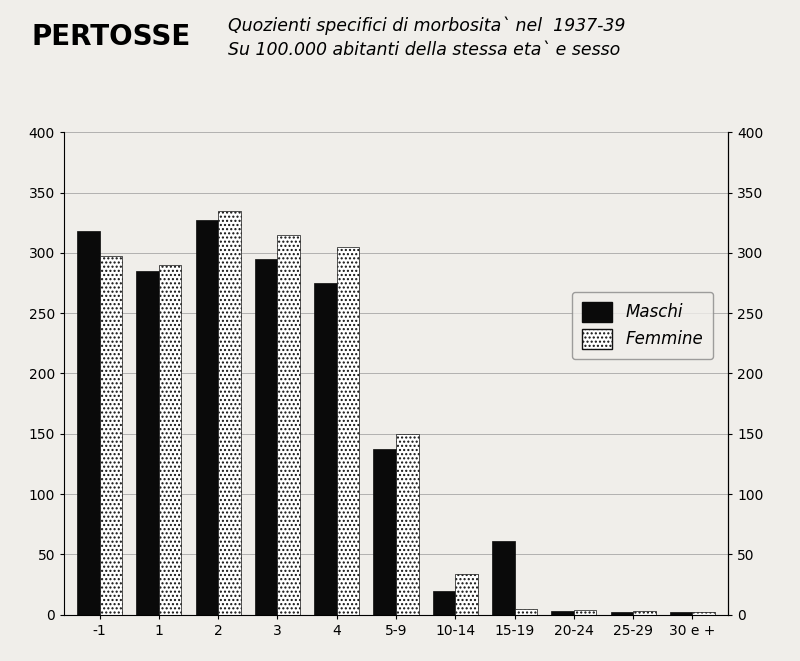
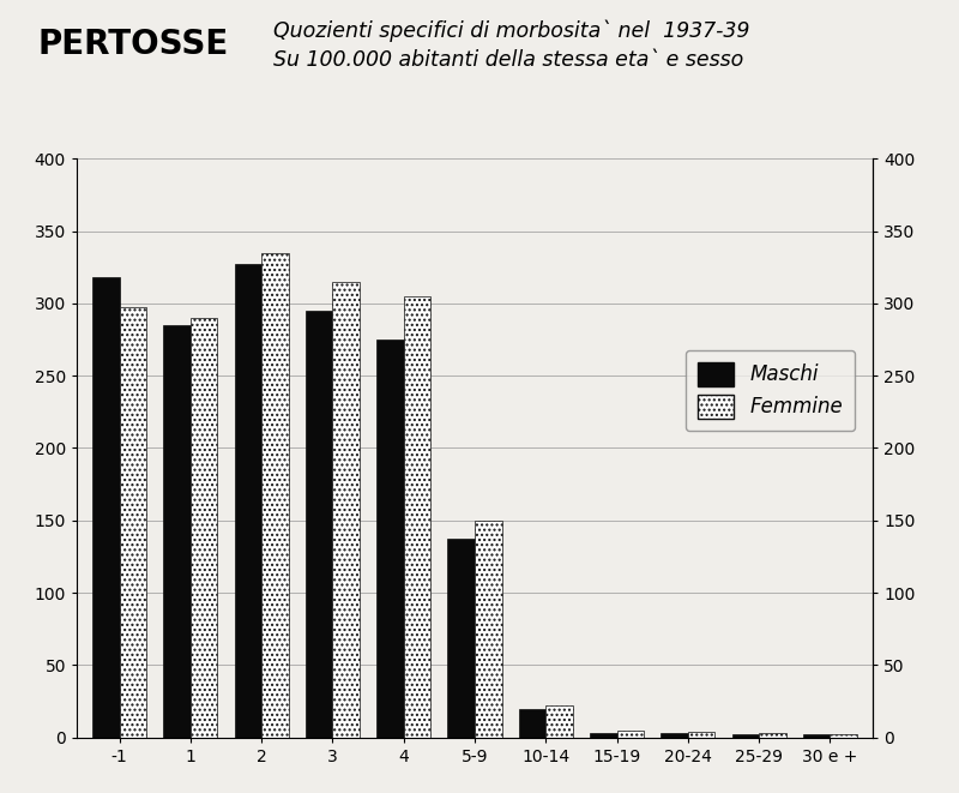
Femmine/10-14: 34 -> 22
Maschi/15-19: 61 -> 3
